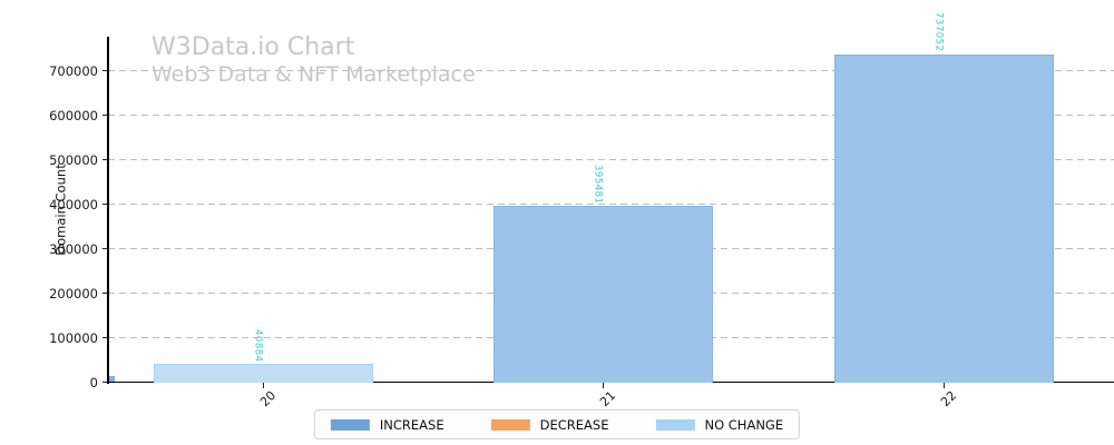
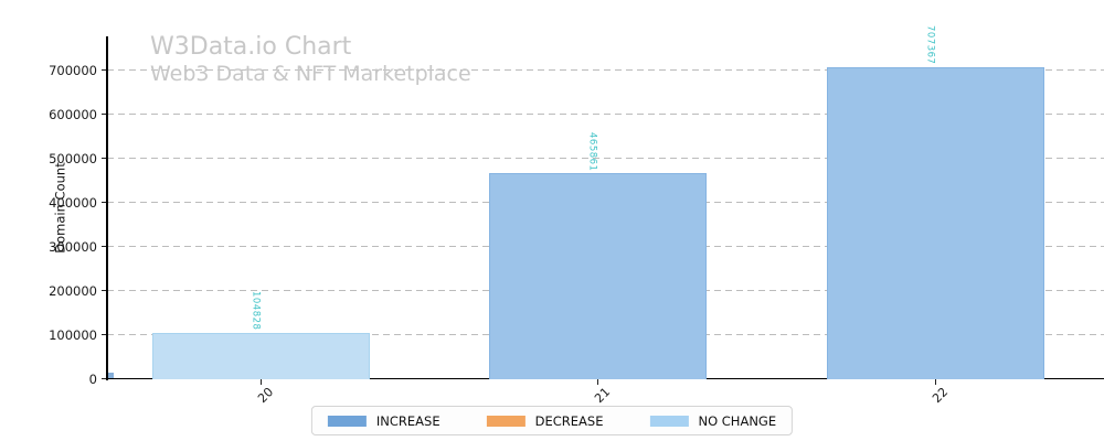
20: 40884 -> 104828
21: 395481 -> 465861
22: 737052 -> 707367
